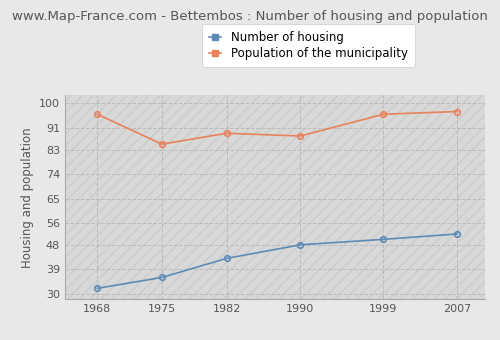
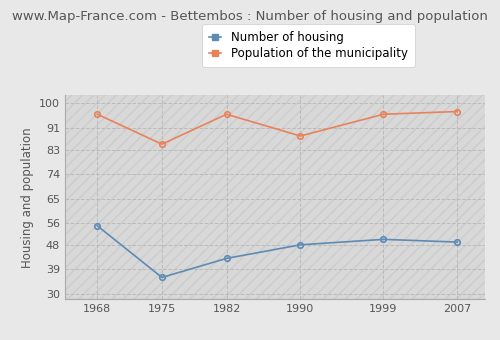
Number of housing/1968: 32 -> 55
Population of the municipality/1982: 89 -> 96
Number of housing/2007: 52 -> 49
